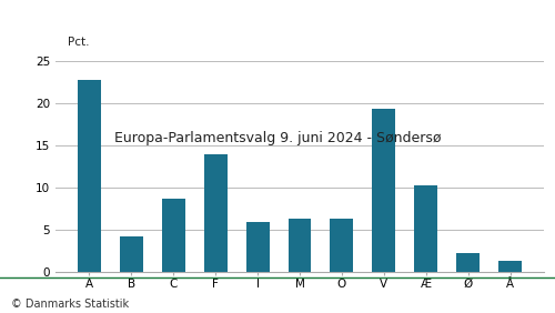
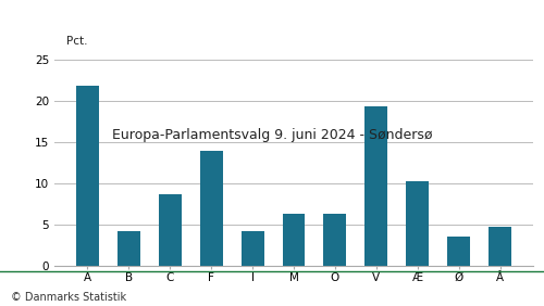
A: 22.7 -> 21.8
I: 6.0 -> 4.2
Ø: 2.3 -> 3.6
Å: 1.3 -> 4.8
